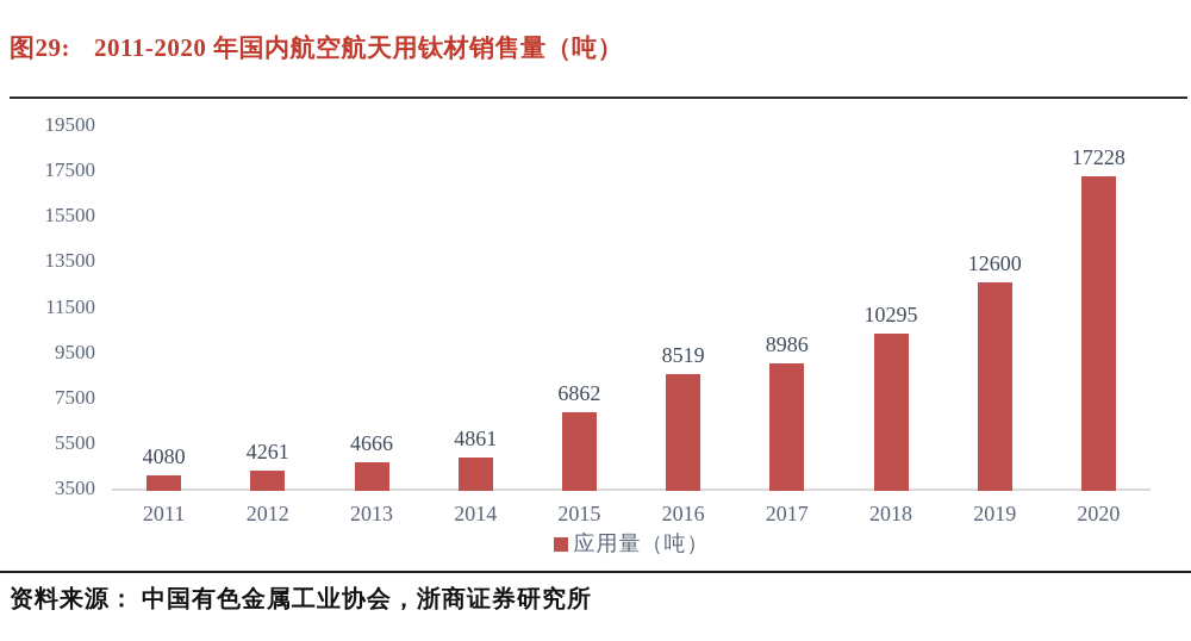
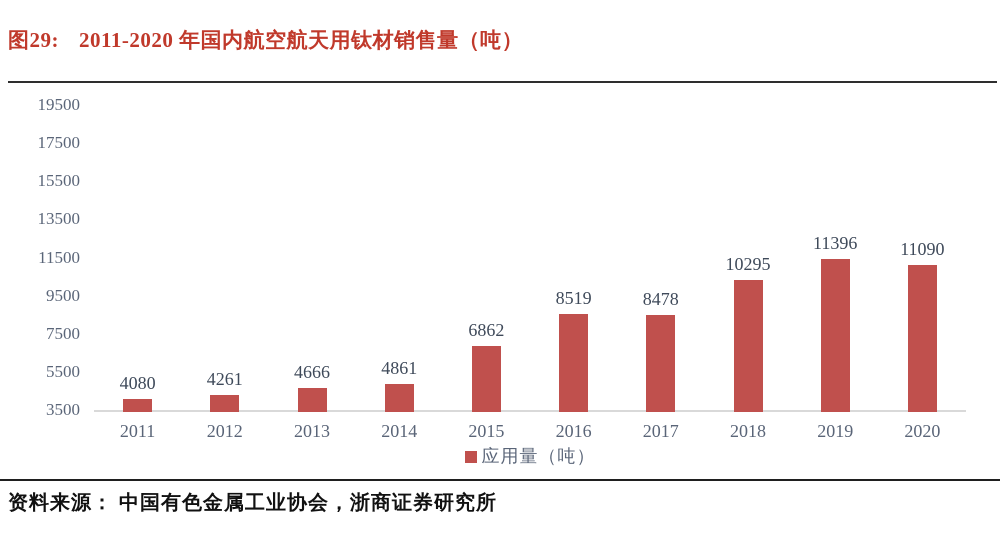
2017: 8986 -> 8478
2019: 12600 -> 11396
2020: 17228 -> 11090
